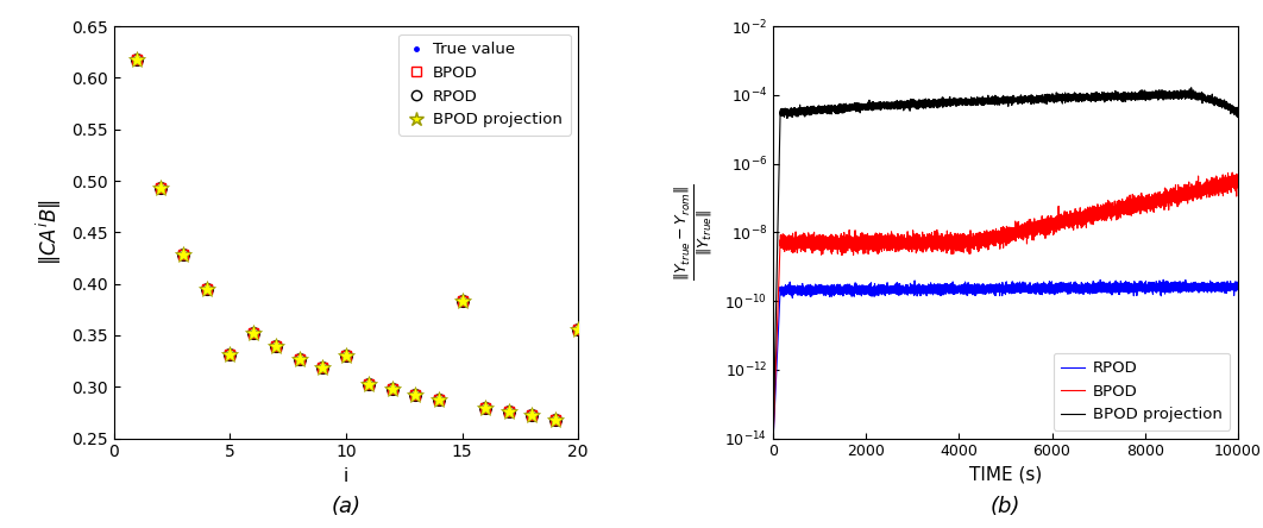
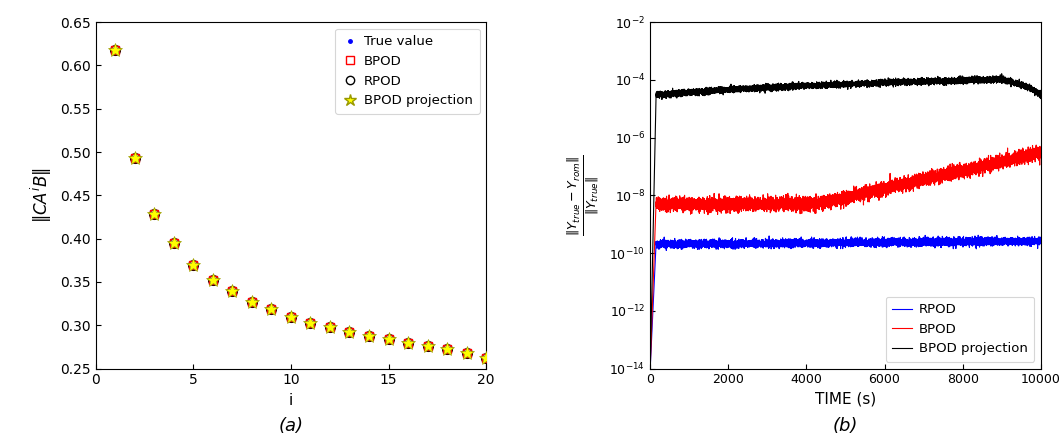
5: 0.332 -> 0.370
10: 0.330 -> 0.310
15: 0.384 -> 0.284
20: 0.356 -> 0.262
